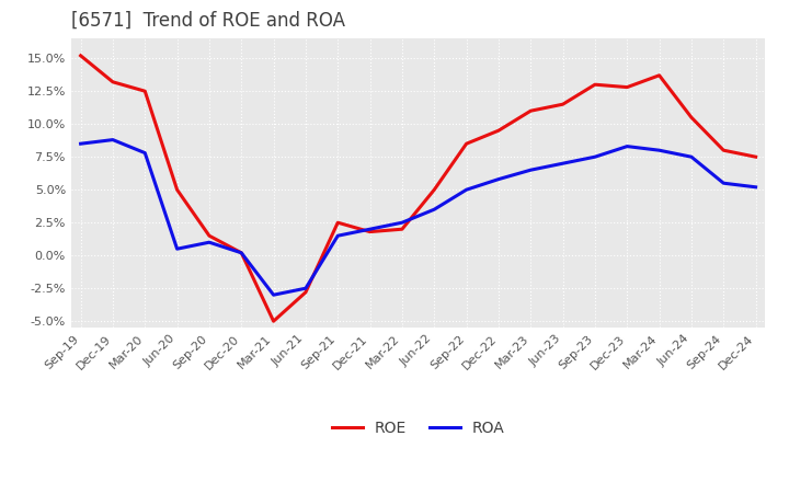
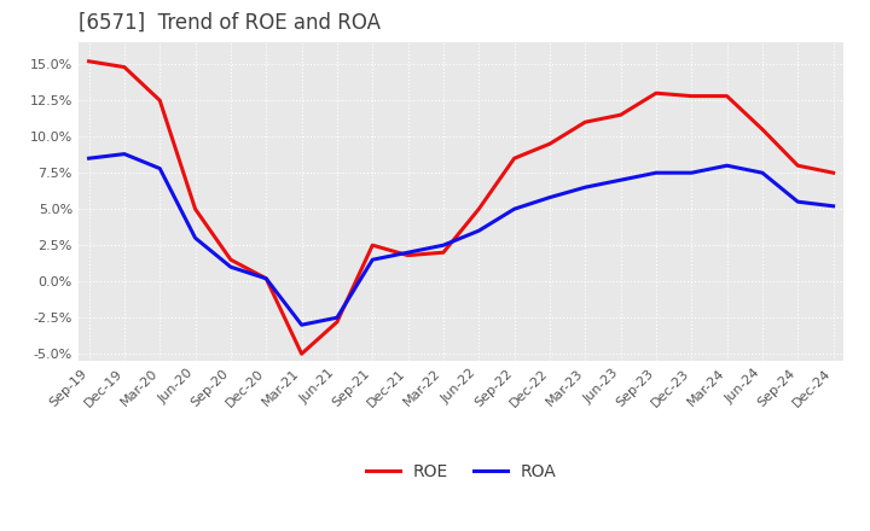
ROE/Dec-19: 13.2% -> 14.8%
ROA/Jun-20: 0.5% -> 3.0%
ROA/Dec-23: 8.3% -> 7.5%
ROE/Mar-24: 13.7% -> 12.8%
